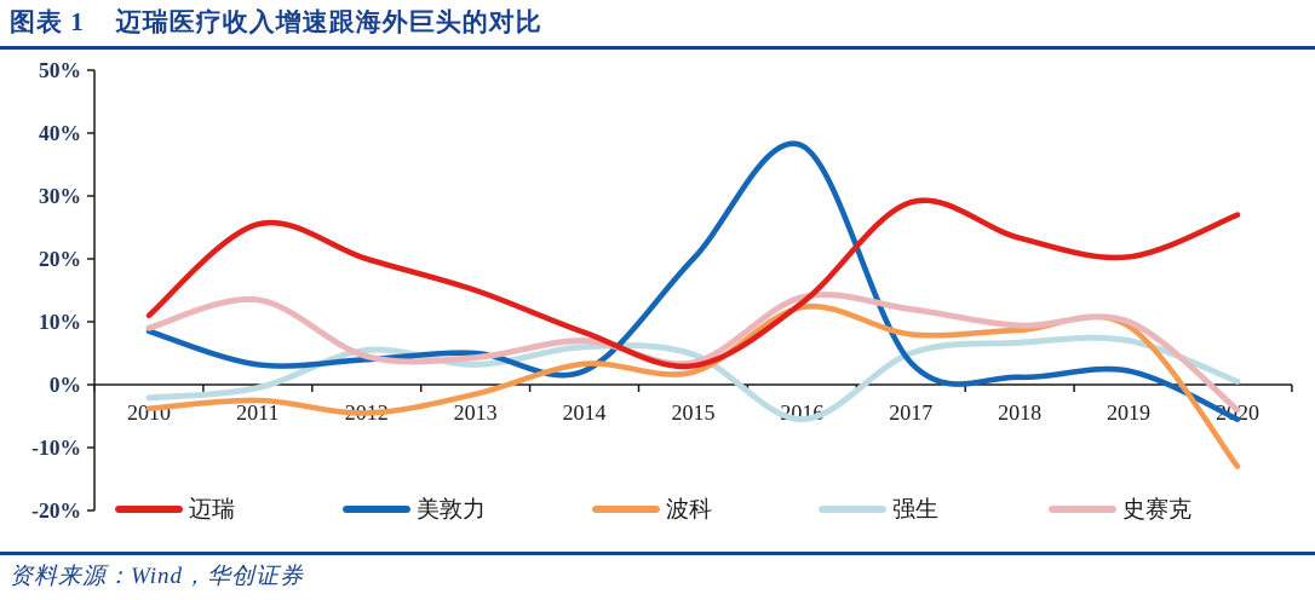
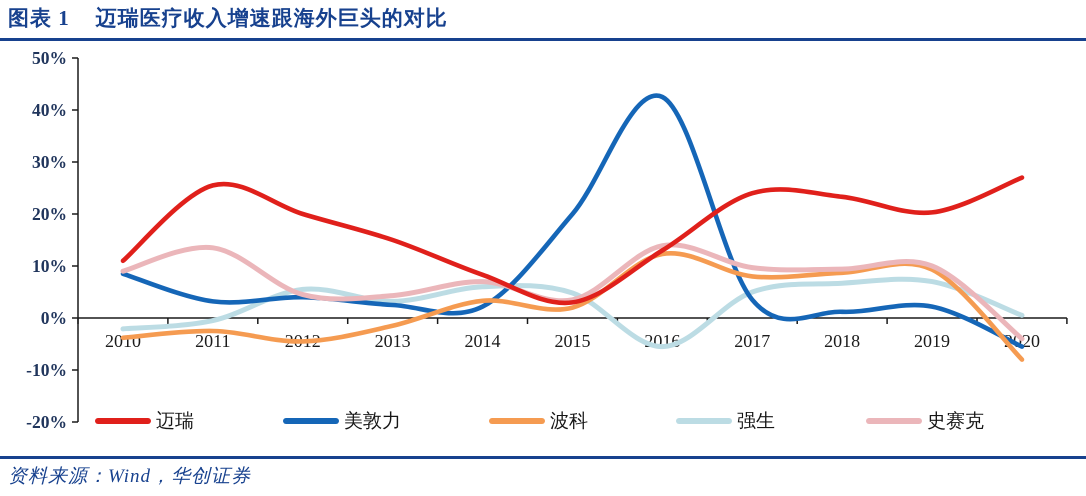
美敦力/2013: 5% -> 2%
美敦力/2016: 38% -> 42%
迈瑞/2017: 29% -> 24%
史赛克/2017: 12% -> 10%
波科/2020: -13% -> -8%
